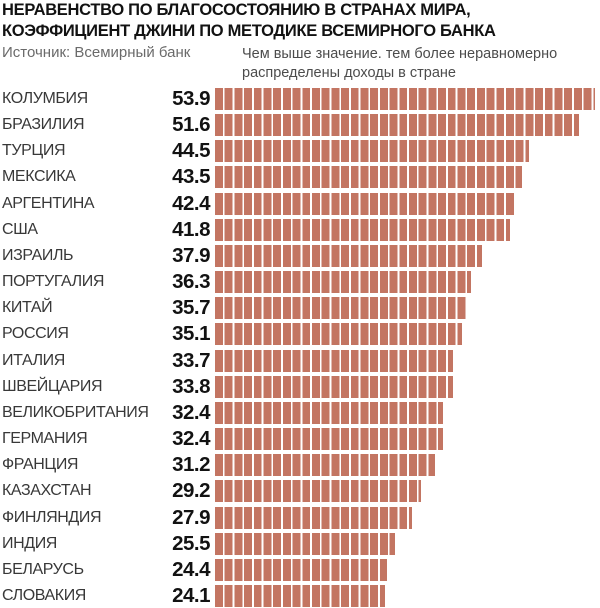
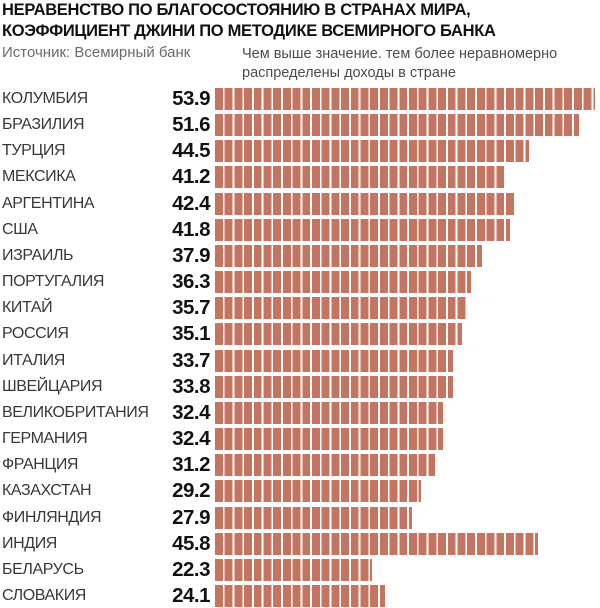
МЕКСИКА: 43.5 -> 41.2
ИНДИЯ: 25.5 -> 45.8
БЕЛАРУСЬ: 24.4 -> 22.3
